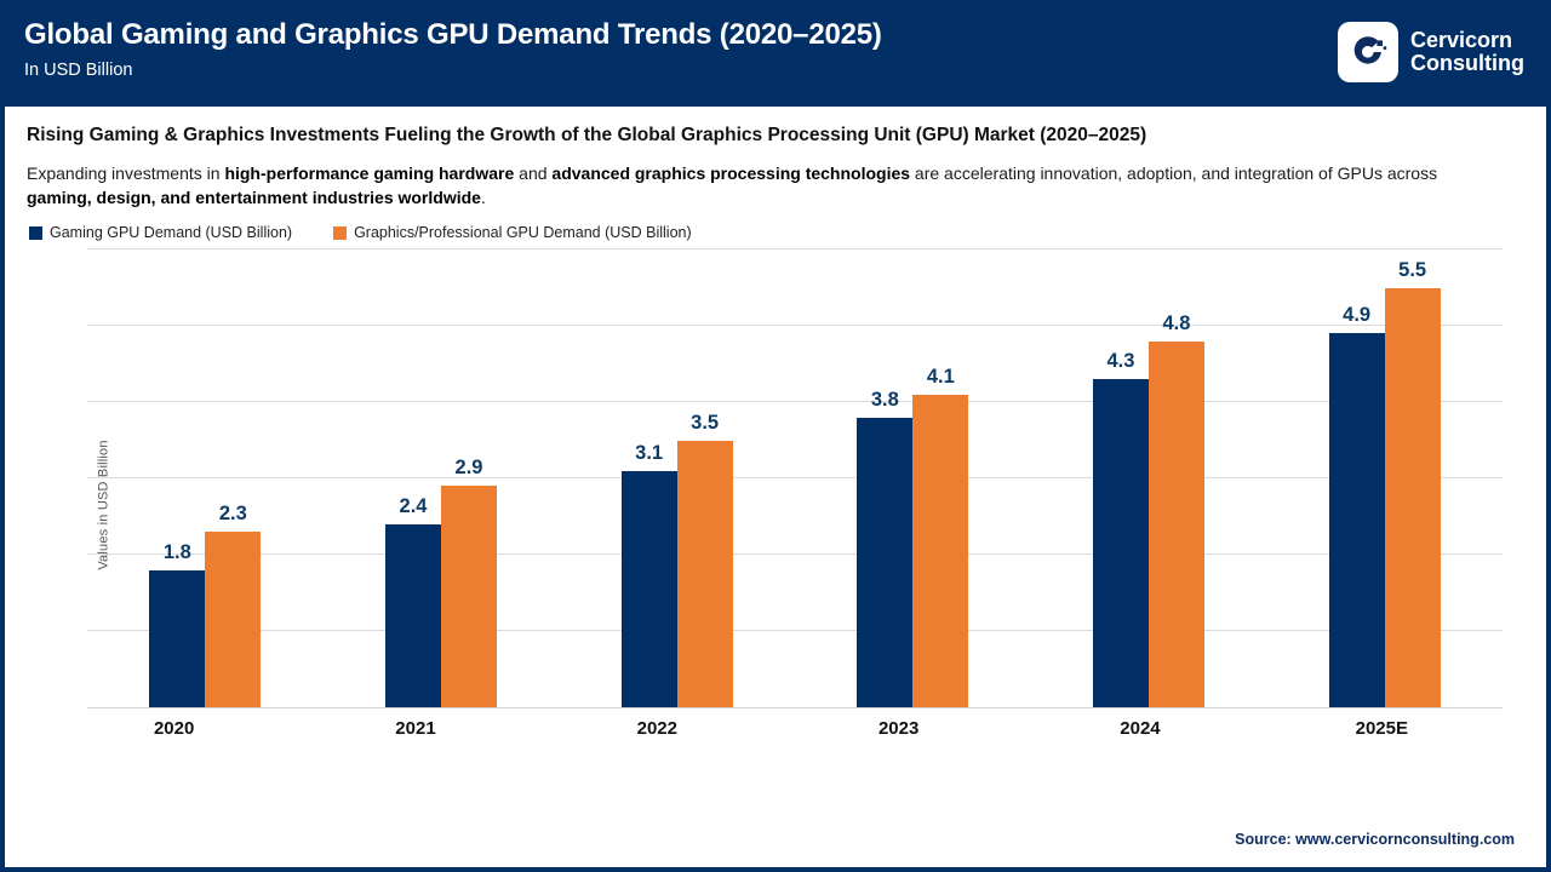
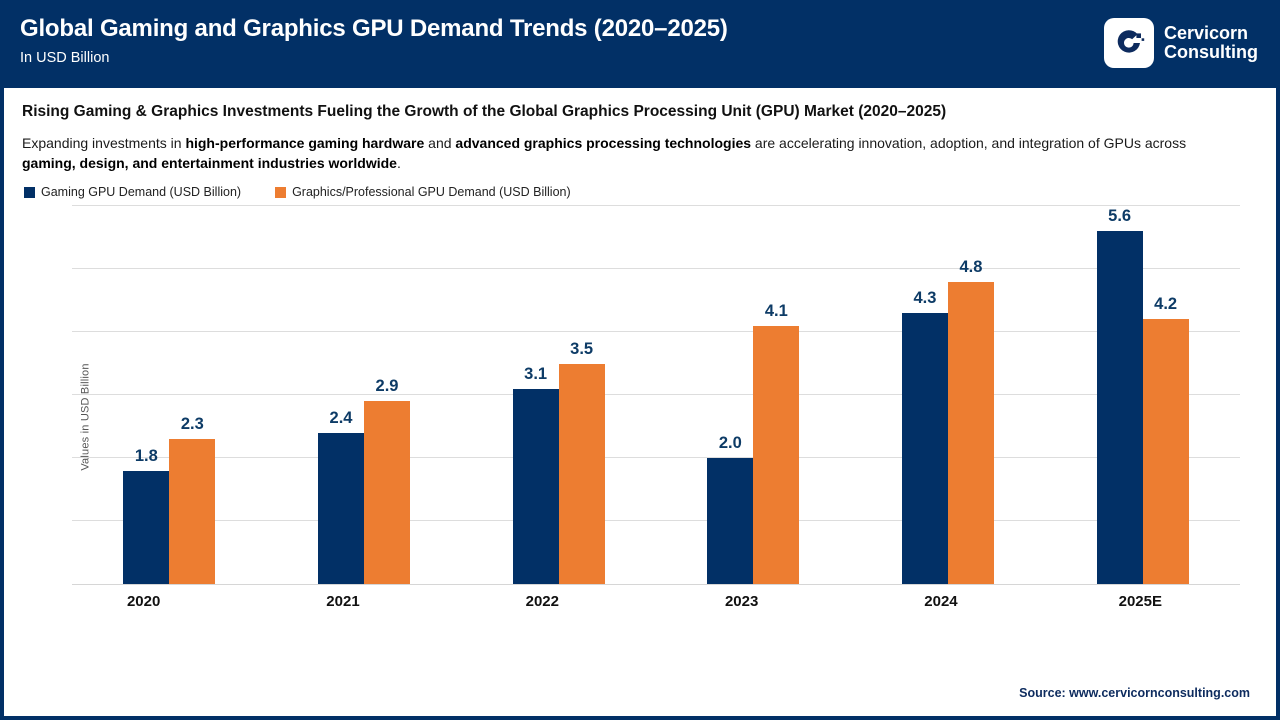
Gaming GPU Demand (USD Billion)/2023: 3.8 -> 2.0
Gaming GPU Demand (USD Billion)/2025E: 4.9 -> 5.6
Graphics/Professional GPU Demand (USD Billion)/2025E: 5.5 -> 4.2
